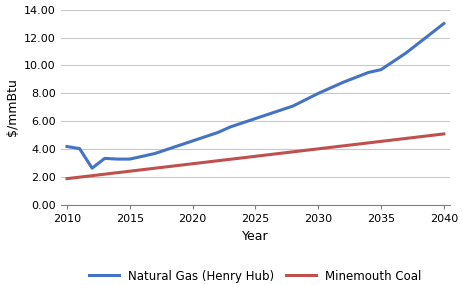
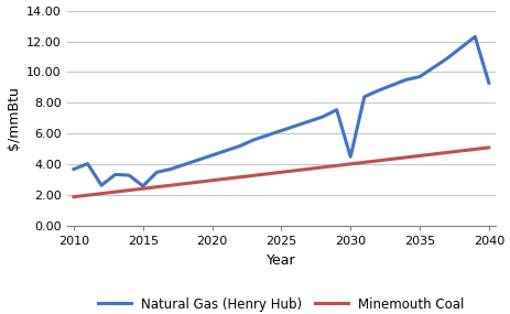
2010: 4.2 -> 3.7
2015: 3.3 -> 2.6
2030: 8.0 -> 4.5
2040: 13.0 -> 9.3
